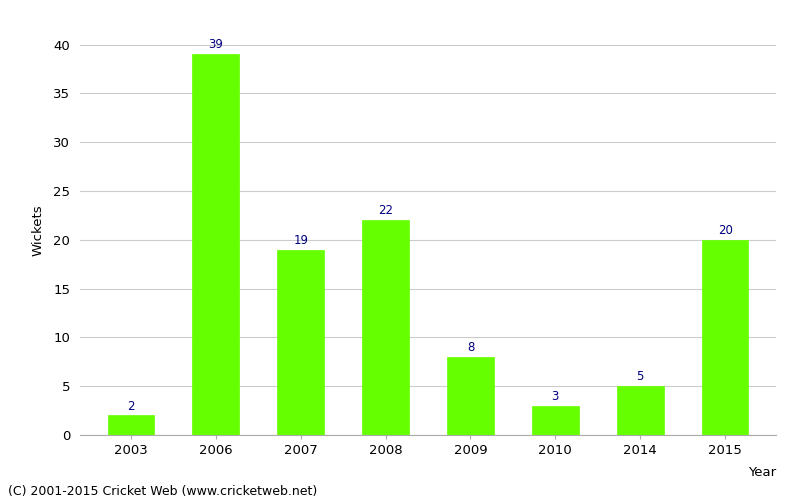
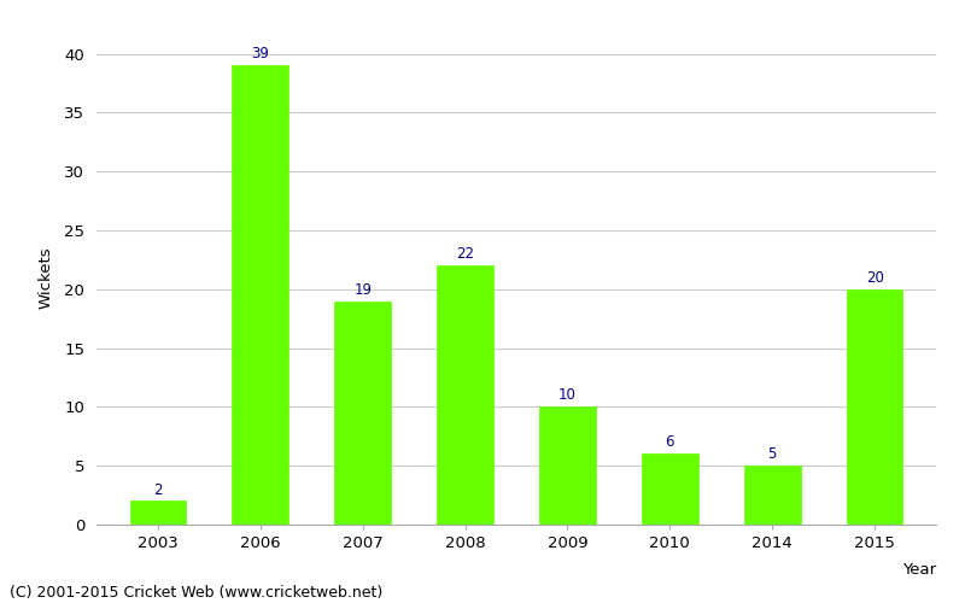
2009: 8 -> 10
2010: 3 -> 6
